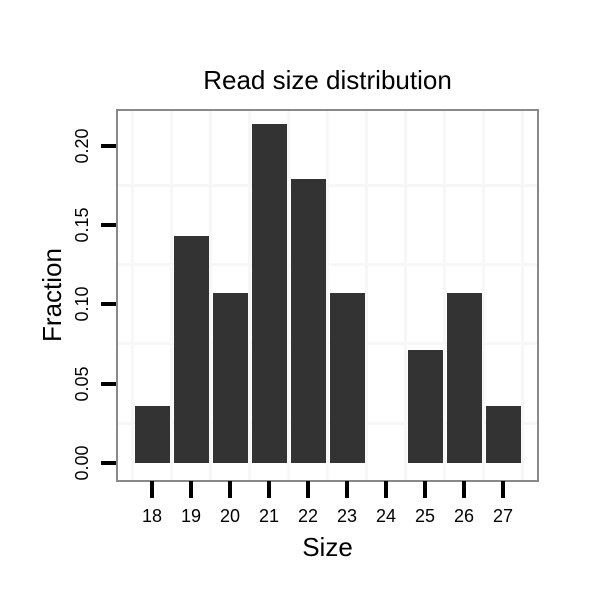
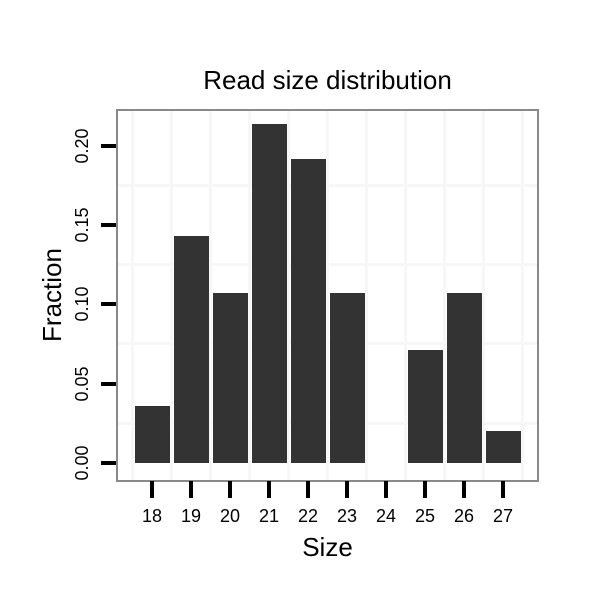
22: 0.179 -> 0.192
27: 0.036 -> 0.020
